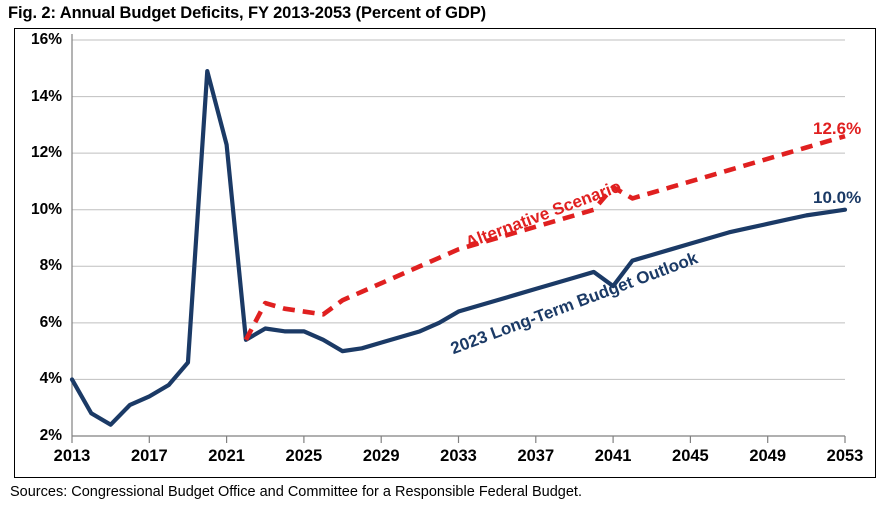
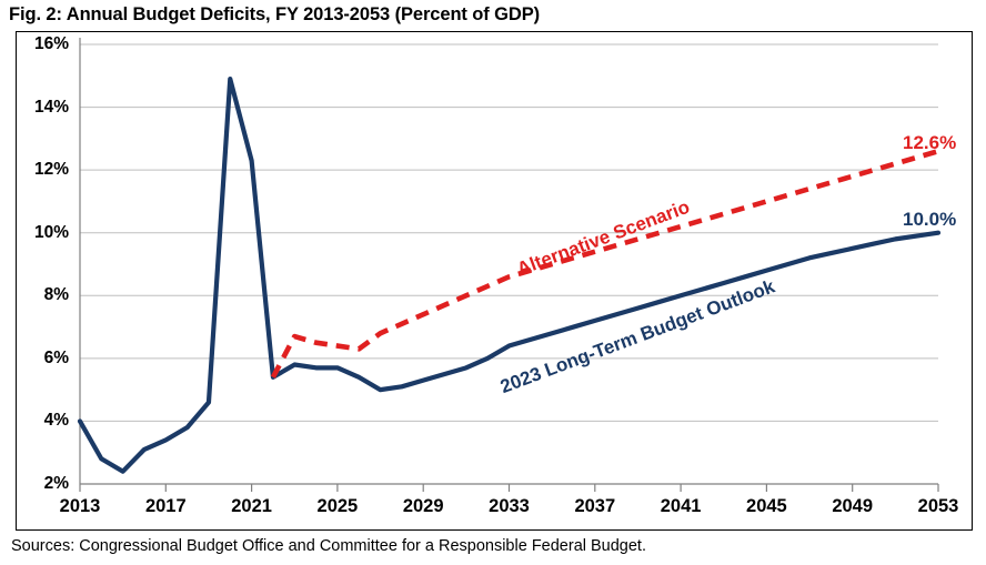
2023 Long-Term Budget Outlook/2041: 7.3% -> 8.0%
Alternative Scenario/2041: 10.8% -> 10.2%
